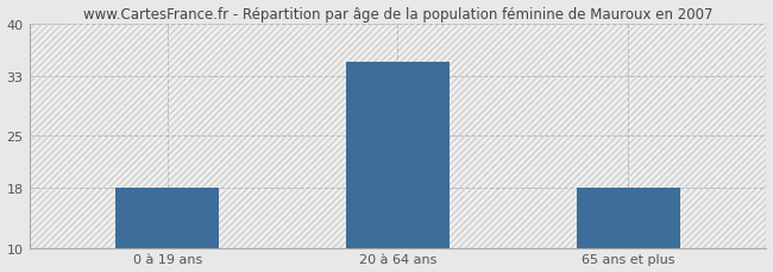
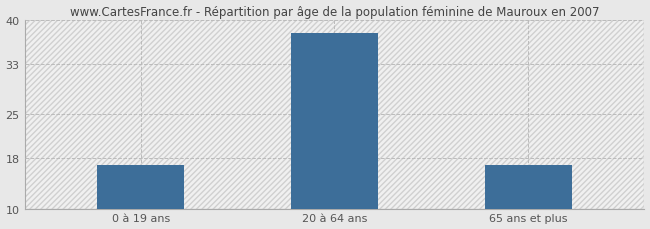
0 à 19 ans: 18 -> 17
20 à 64 ans: 35 -> 38
65 ans et plus: 18 -> 17
